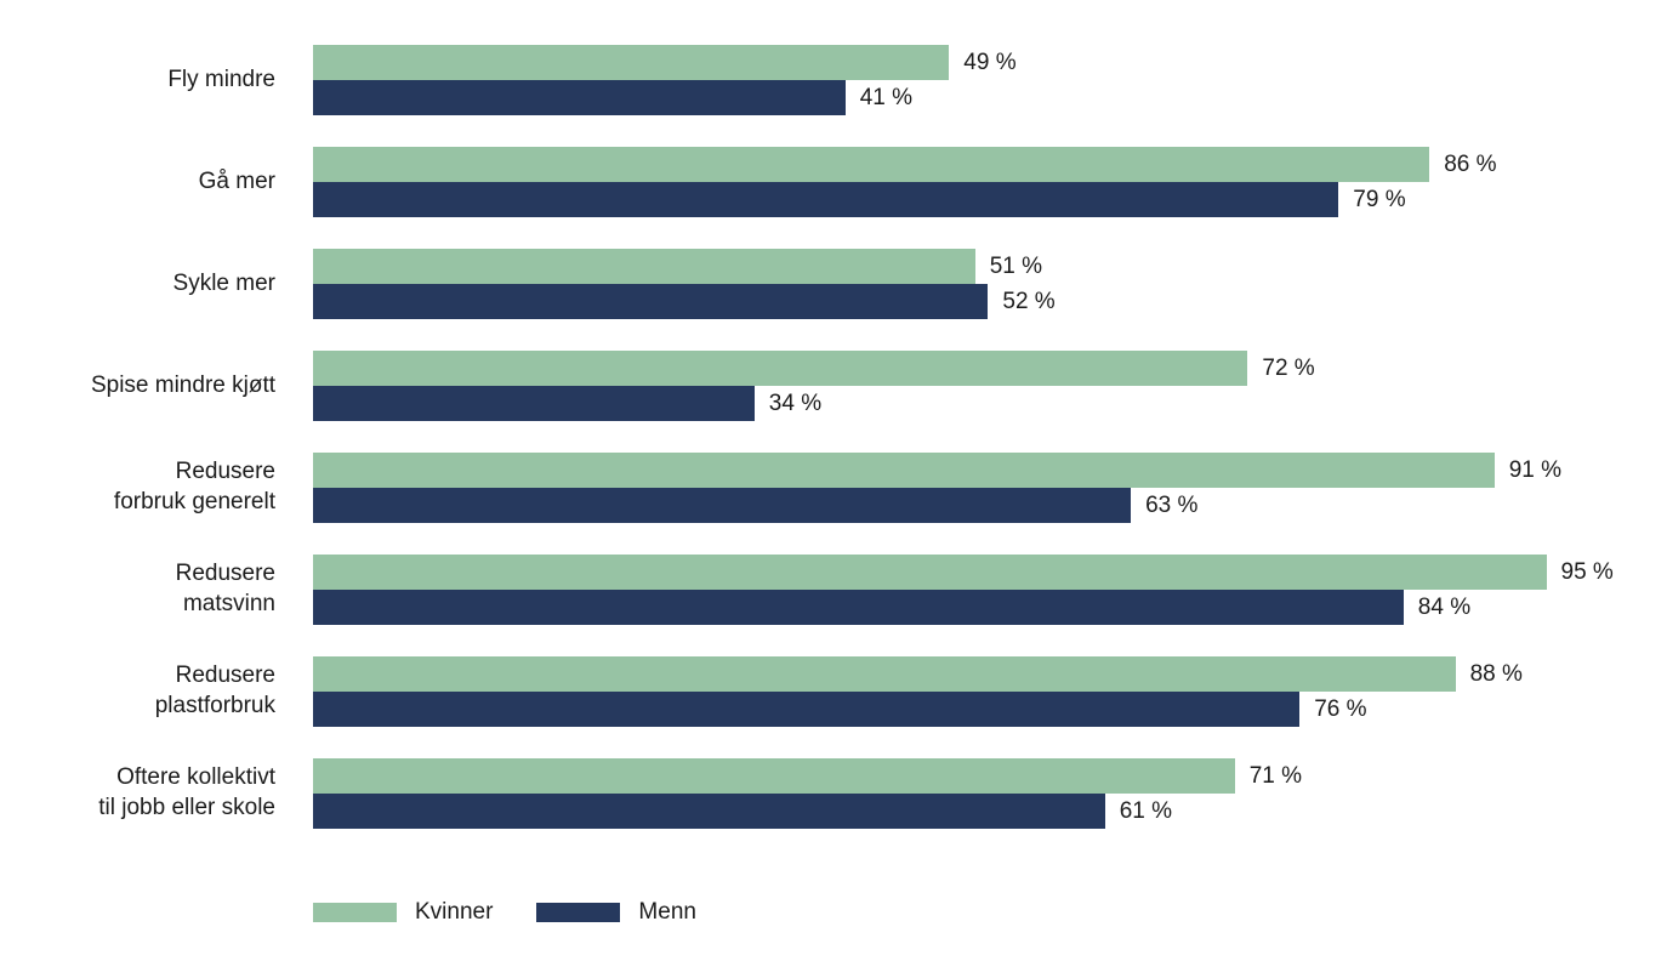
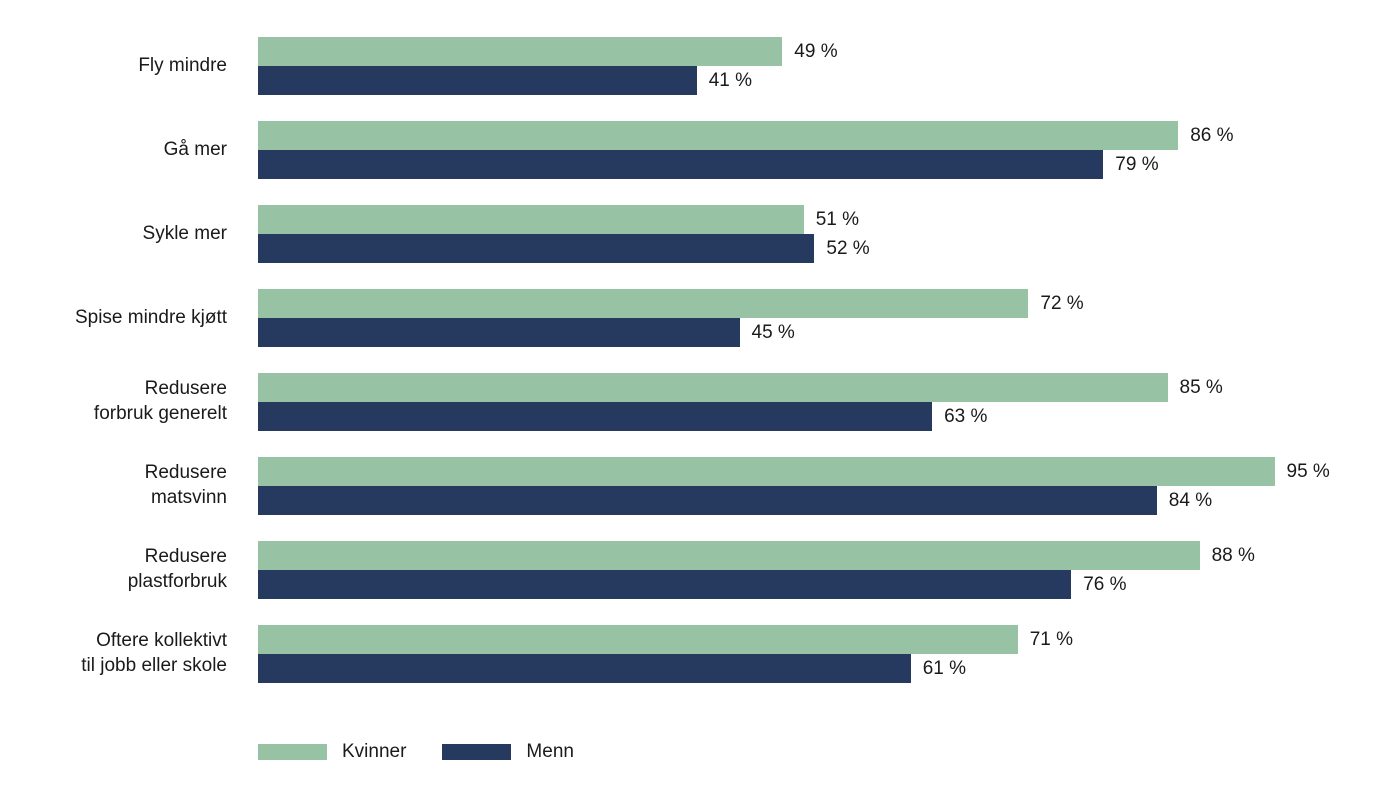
Menn/Spise mindre kjøtt: 34 -> 45
Kvinner/Redusere forbruk generelt: 91 -> 85
